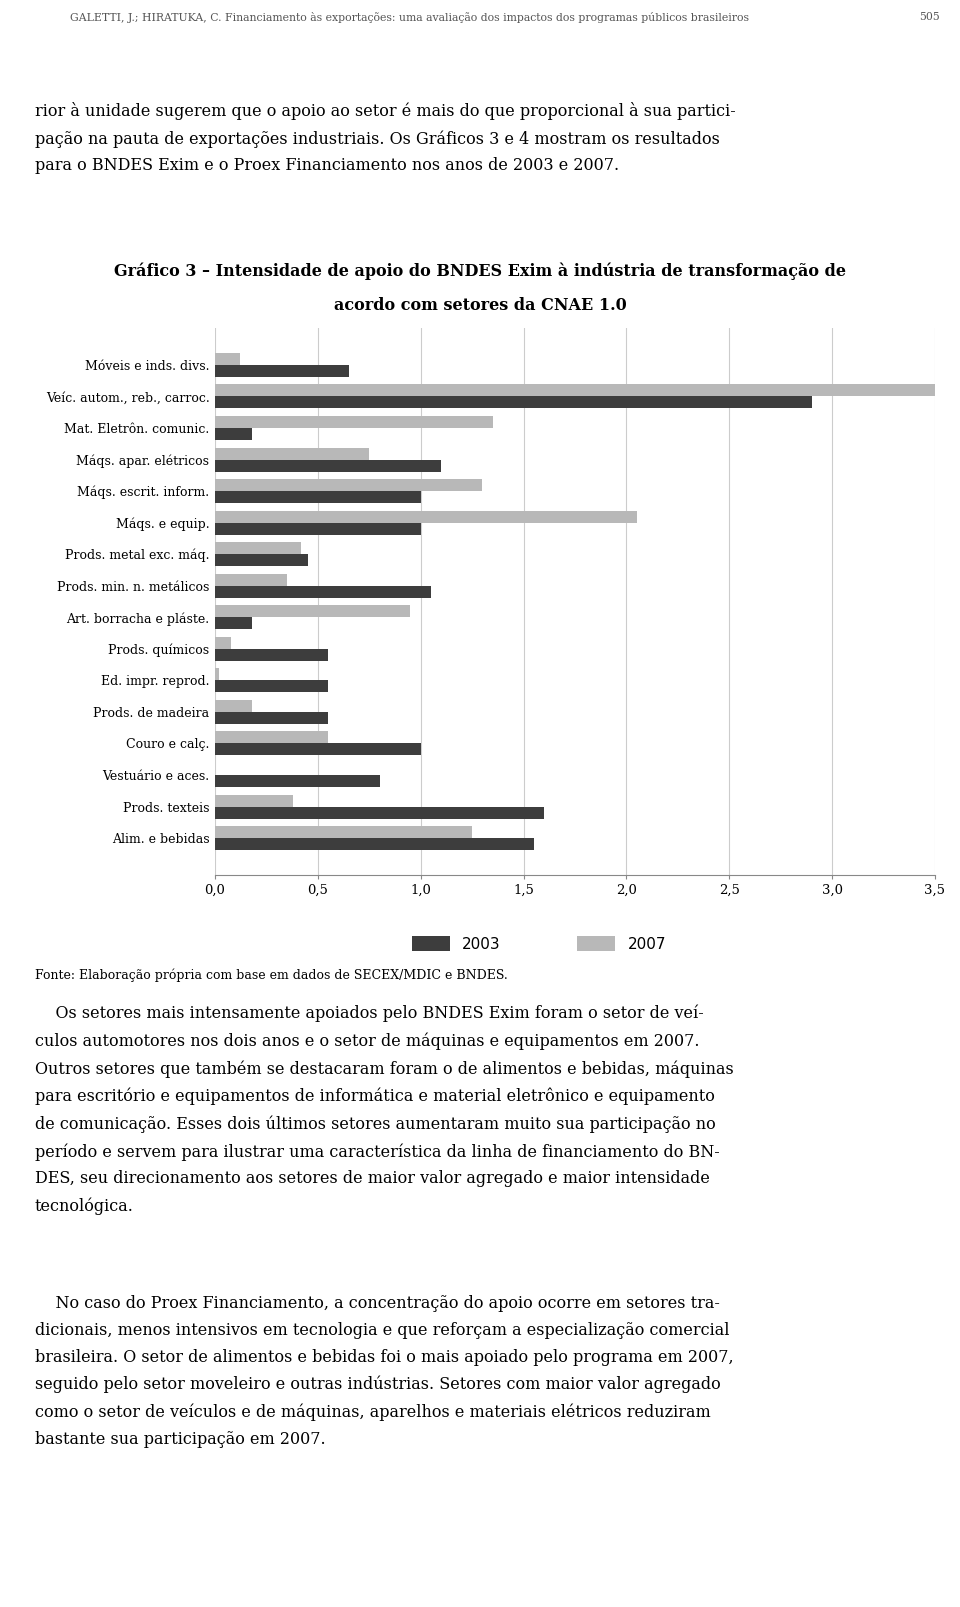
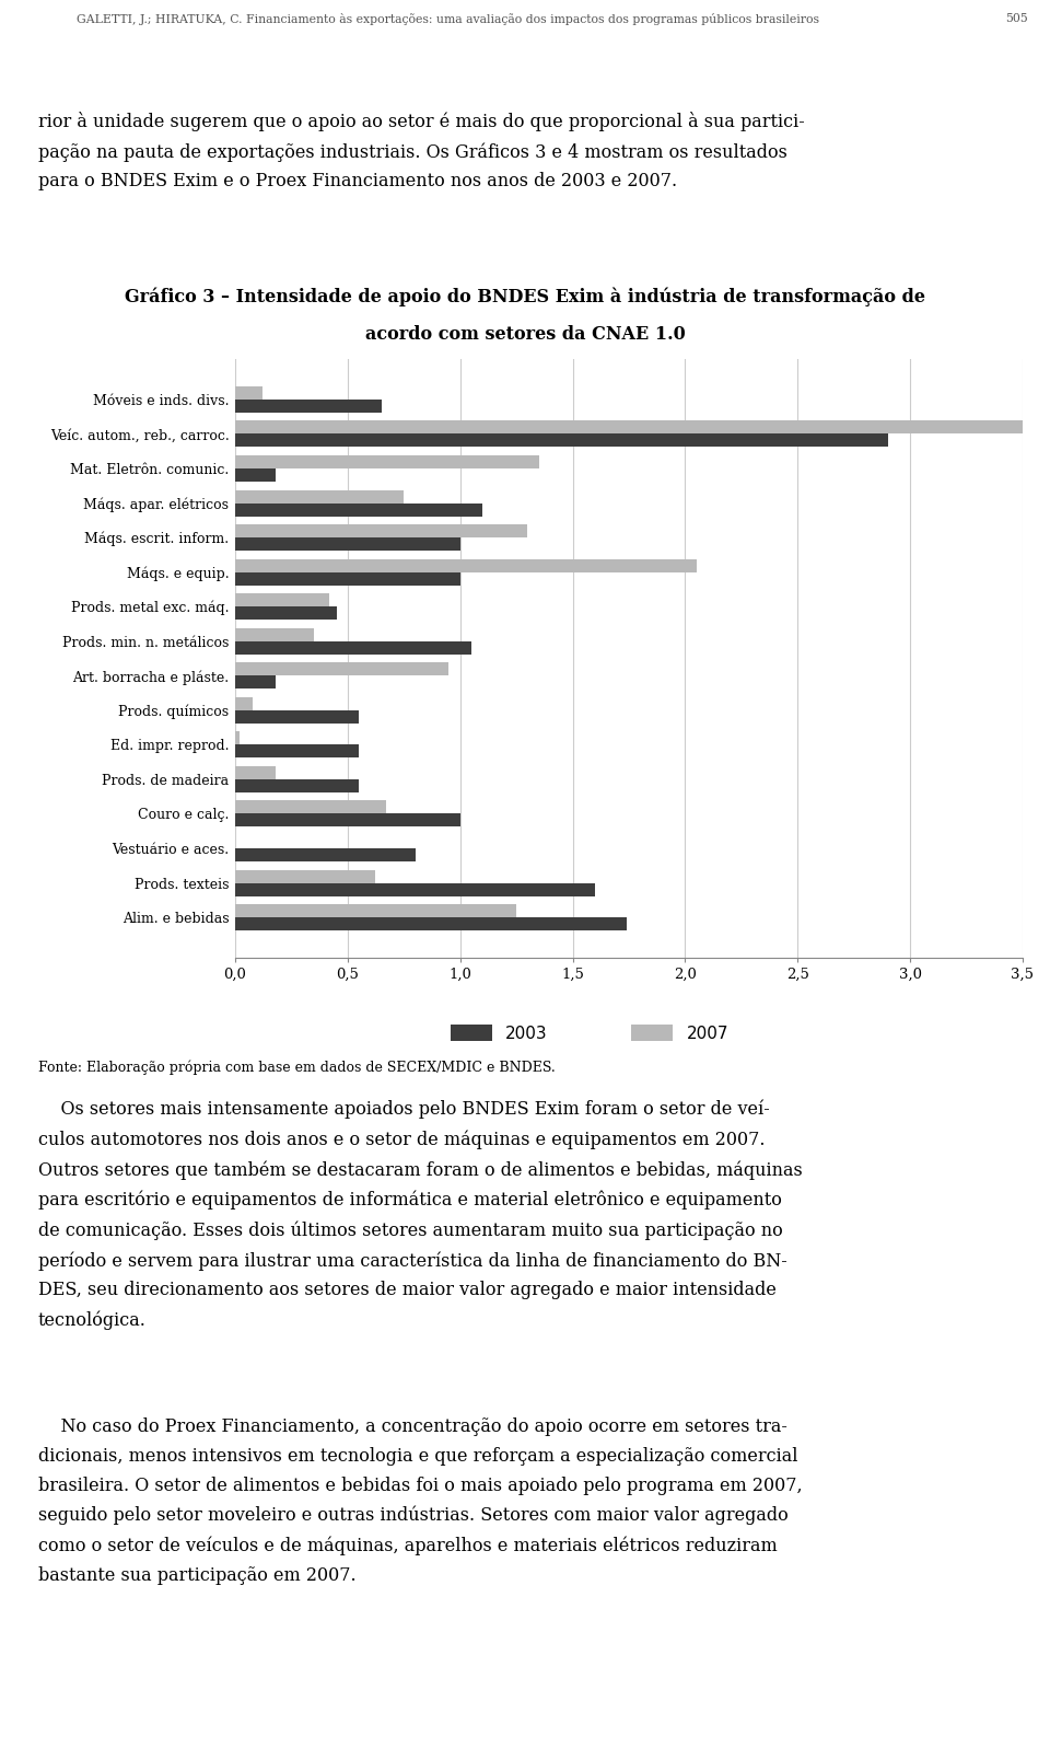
2007/Couro e calç.: 0,55 -> 0,67
2007/Prods. texteis: 0,38 -> 0,62
2003/Alim. e bebidas: 1,55 -> 1,74
